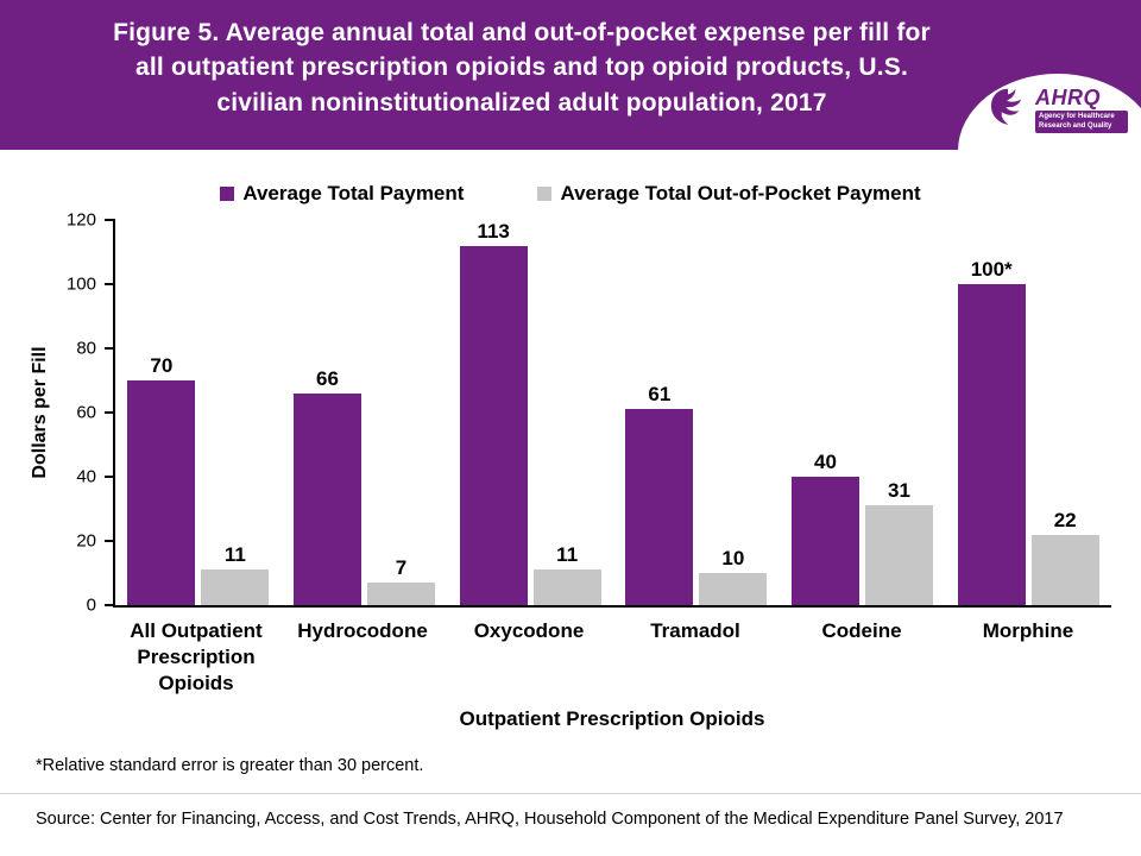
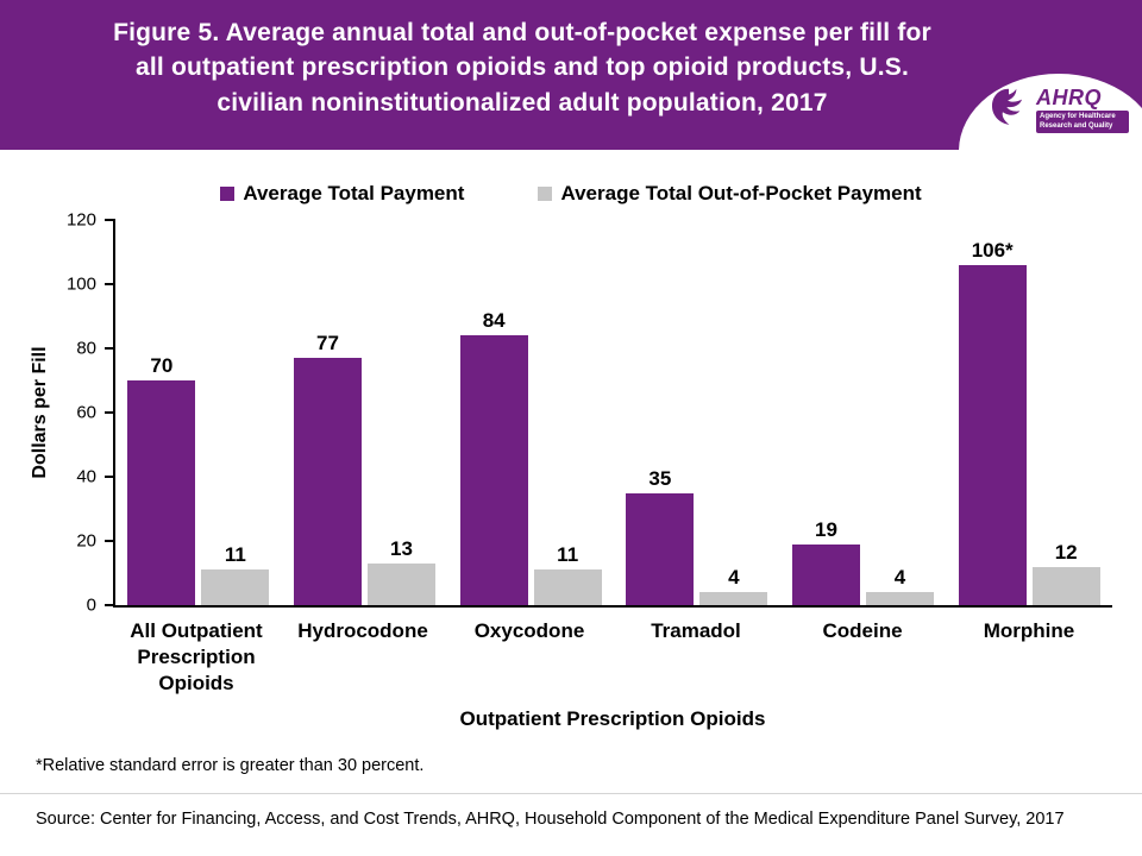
Average Total Payment/Hydrocodone: 66 -> 77
Average Total Out-of-Pocket Payment/Hydrocodone: 7 -> 13
Average Total Payment/Oxycodone: 113 -> 84
Average Total Payment/Tramadol: 61 -> 35
Average Total Out-of-Pocket Payment/Tramadol: 10 -> 4
Average Total Payment/Codeine: 40 -> 19
Average Total Out-of-Pocket Payment/Codeine: 31 -> 4
Average Total Payment/Morphine: 100 -> 106
Average Total Out-of-Pocket Payment/Morphine: 22 -> 12
